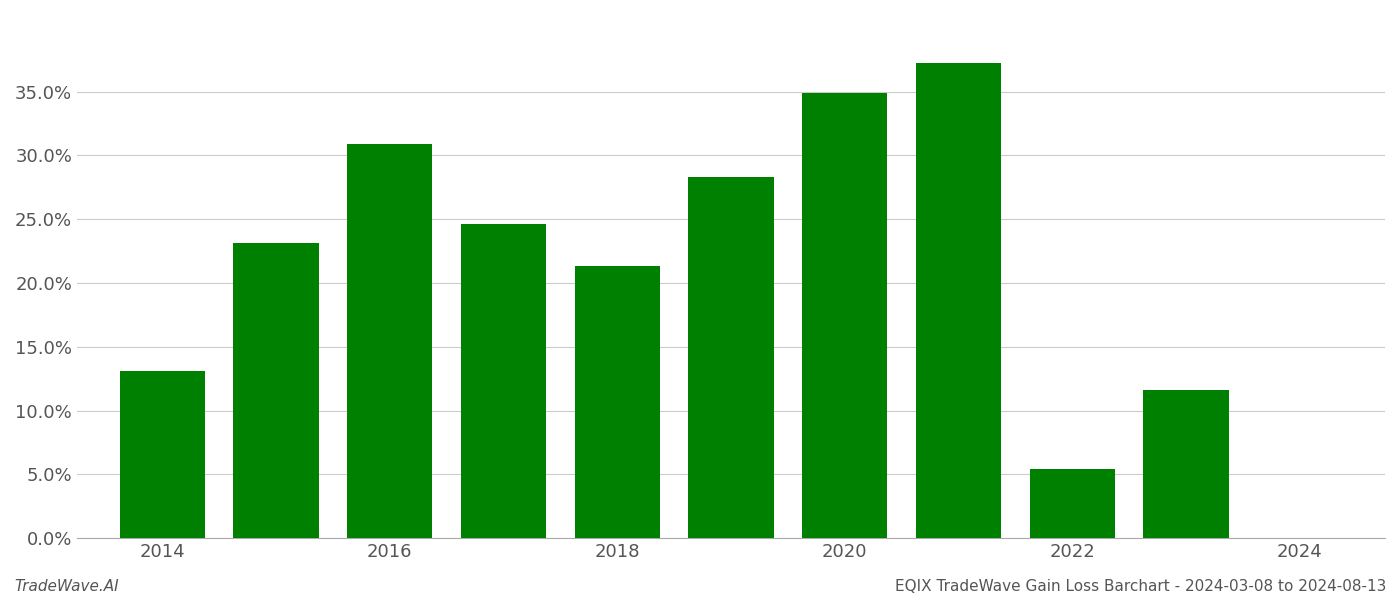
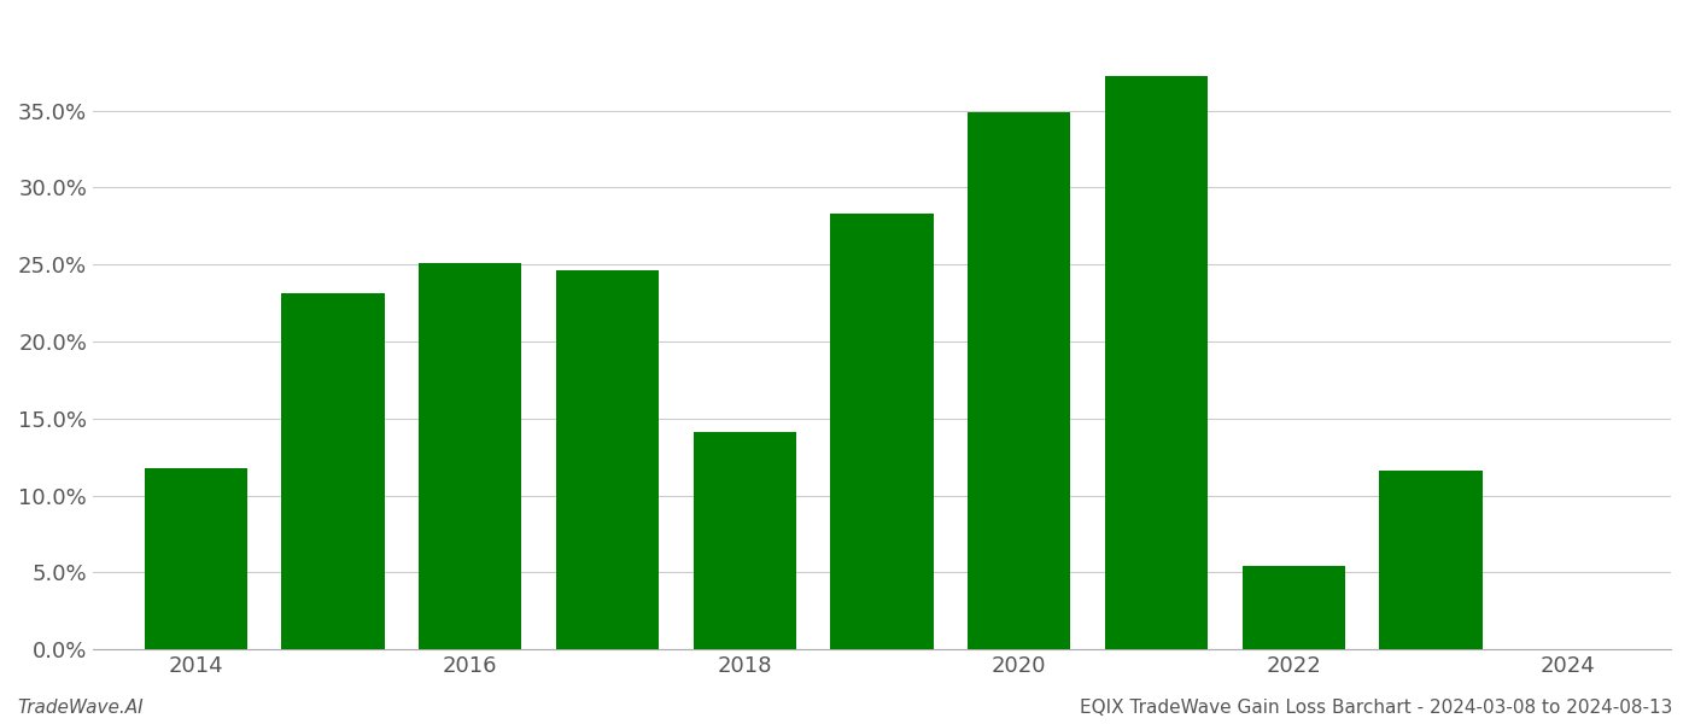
2014: 13.1% -> 11.8%
2016: 30.9% -> 25.1%
2018: 21.3% -> 14.1%
